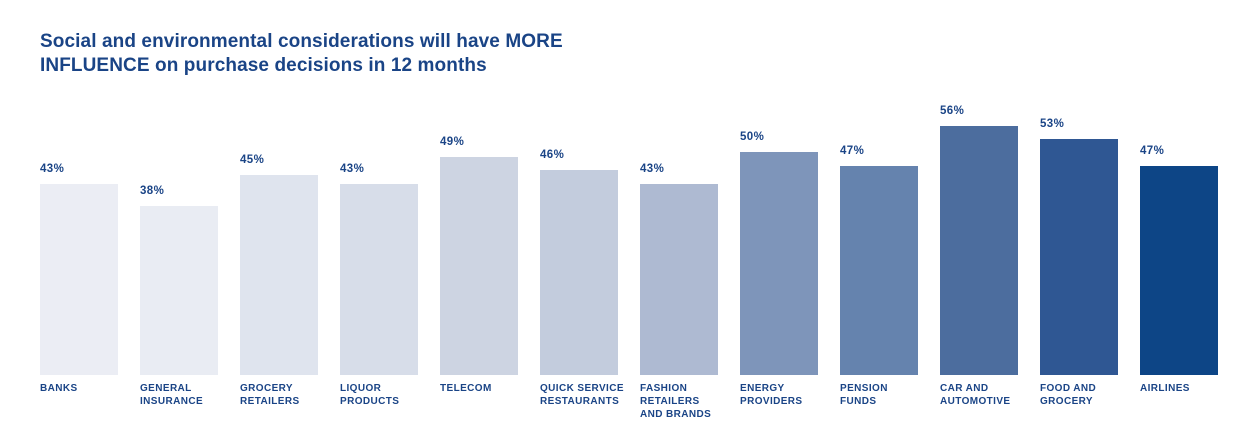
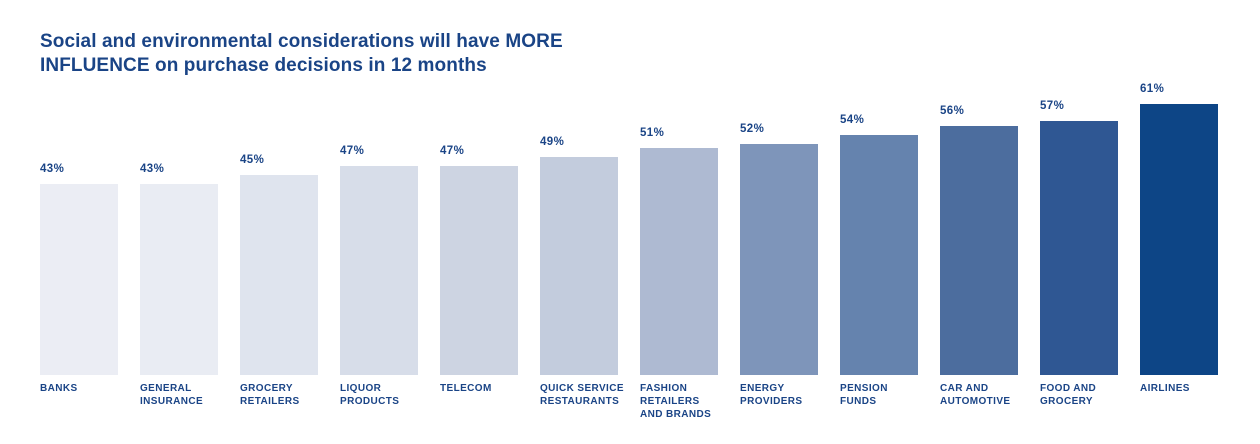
GENERAL INSURANCE: 38% -> 43%
LIQUOR PRODUCTS: 43% -> 47%
TELECOM: 49% -> 47%
QUICK SERVICE RESTAURANTS: 46% -> 49%
FASHION RETAILERS AND BRANDS: 43% -> 51%
ENERGY PROVIDERS: 50% -> 52%
PENSION FUNDS: 47% -> 54%
FOOD AND GROCERY: 53% -> 57%
AIRLINES: 47% -> 61%
